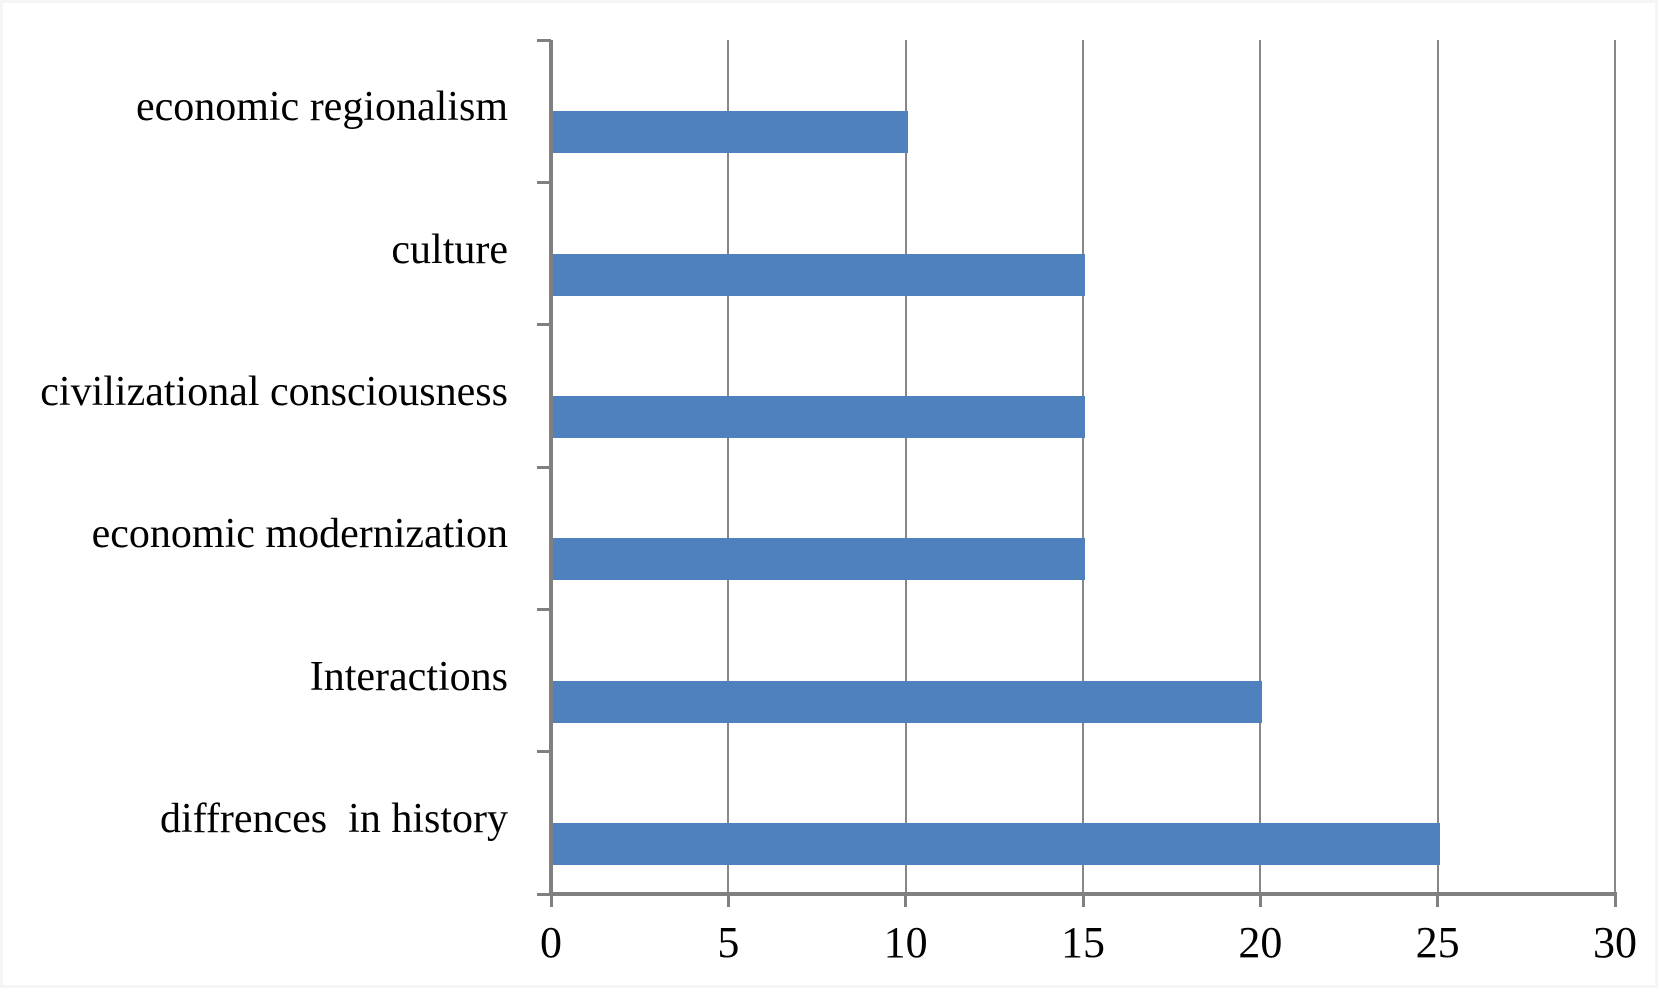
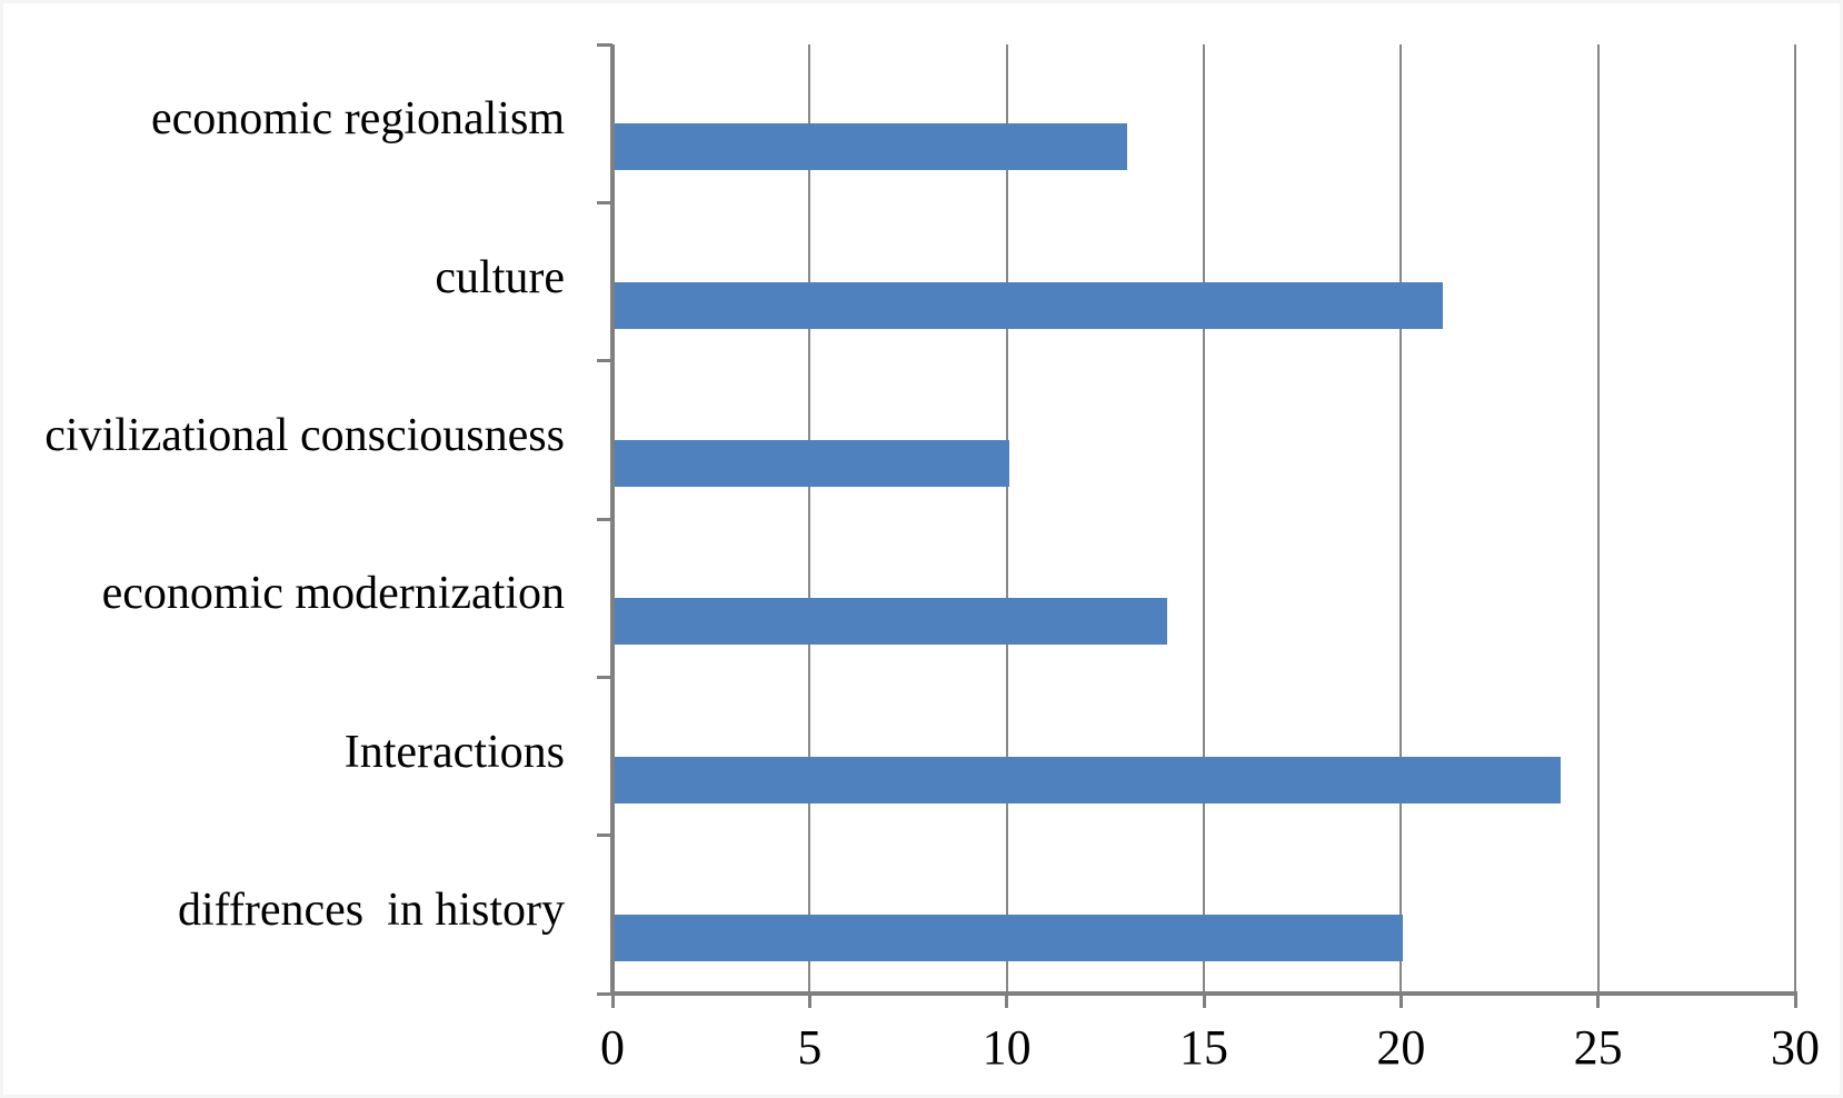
economic regionalism: 10 -> 13
culture: 15 -> 21
civilizational consciousness: 15 -> 10
economic modernization: 15 -> 14
Interactions: 20 -> 24
diffrences in history: 25 -> 20
